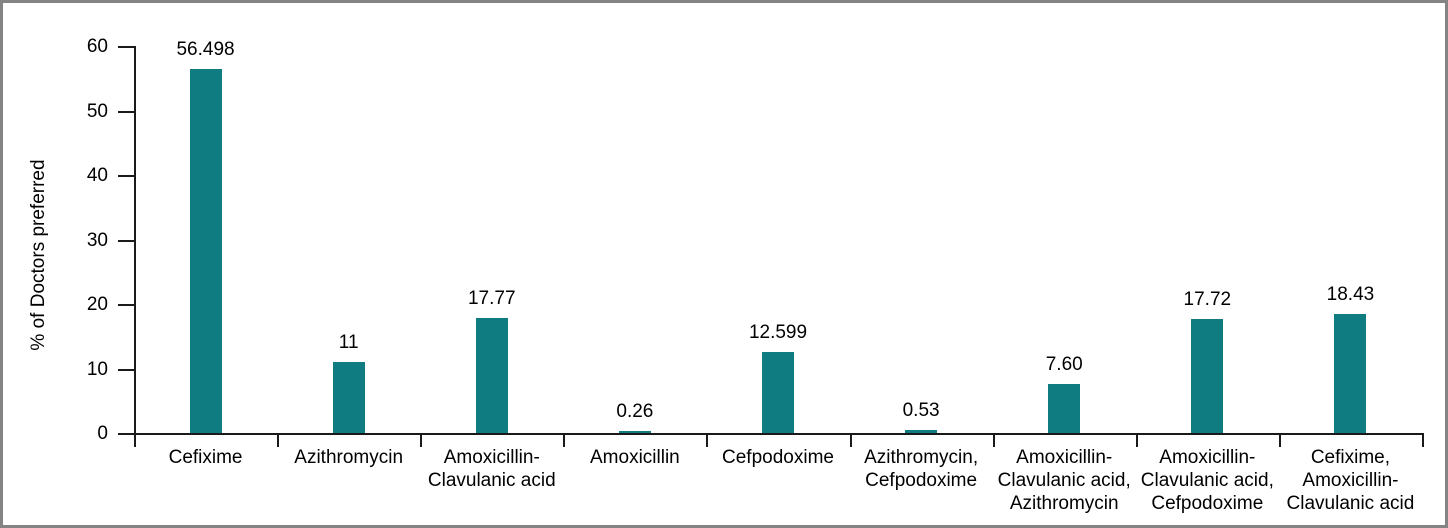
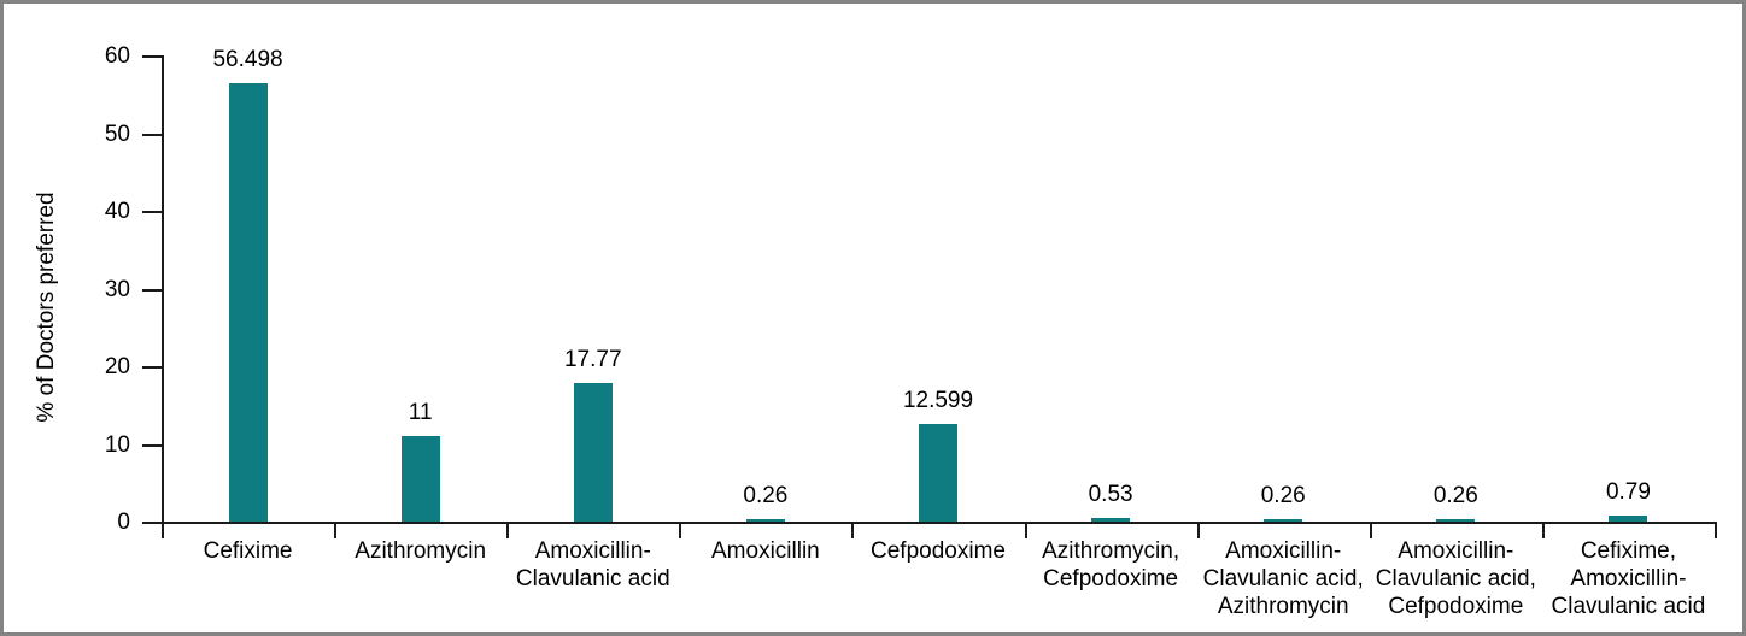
Amoxicillin-Clavulanic acid, Azithromycin: 7.60 -> 0.26
Amoxicillin-Clavulanic acid, Cefpodoxime: 17.72 -> 0.26
Cefixime, Amoxicillin-Clavulanic acid: 18.43 -> 0.79
